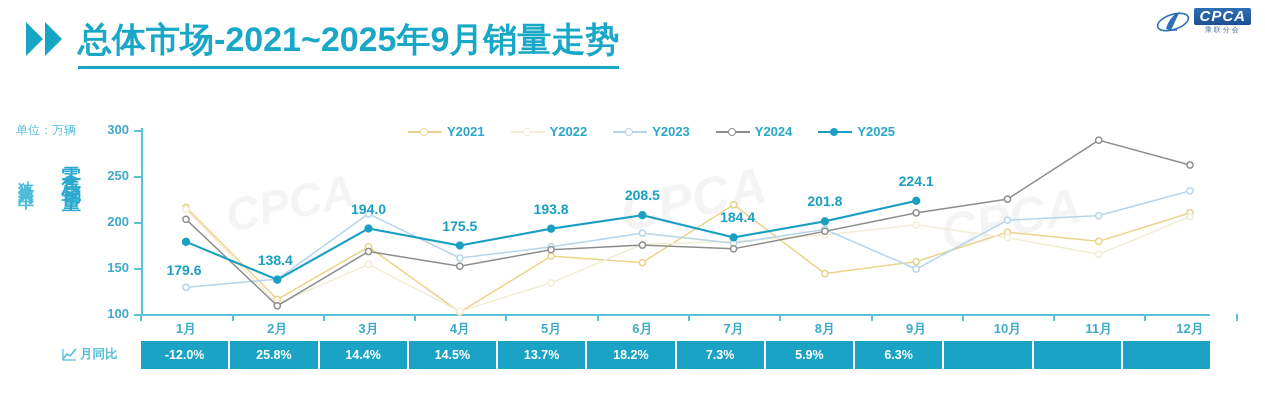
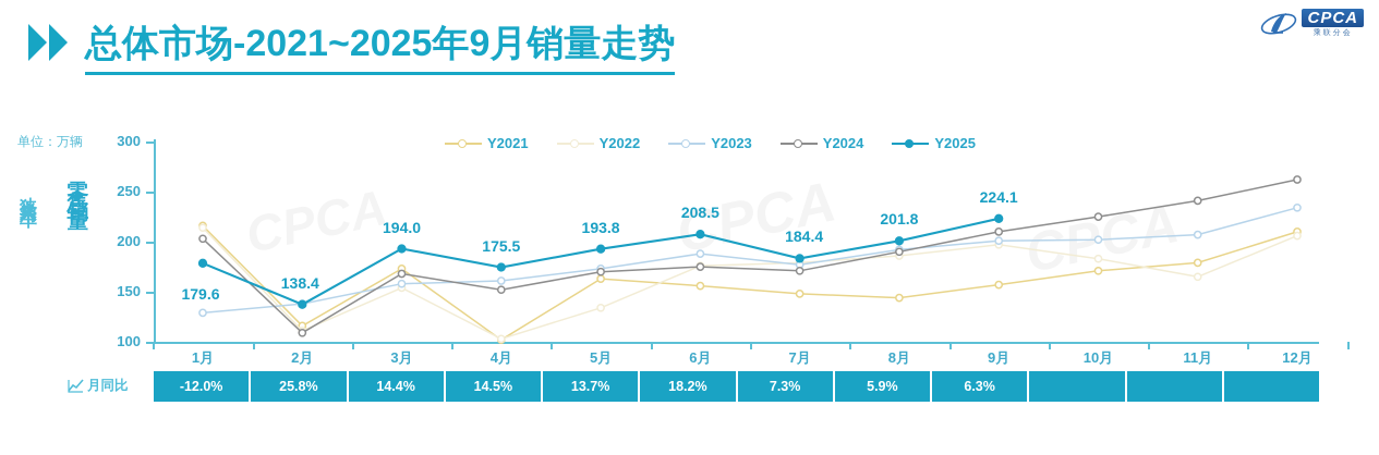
Y2023/3月: 210 -> 160
Y2021/7月: 220 -> 150
Y2023/9月: 150 -> 200
Y2021/10月: 190 -> 170
Y2024/11月: 290 -> 240
